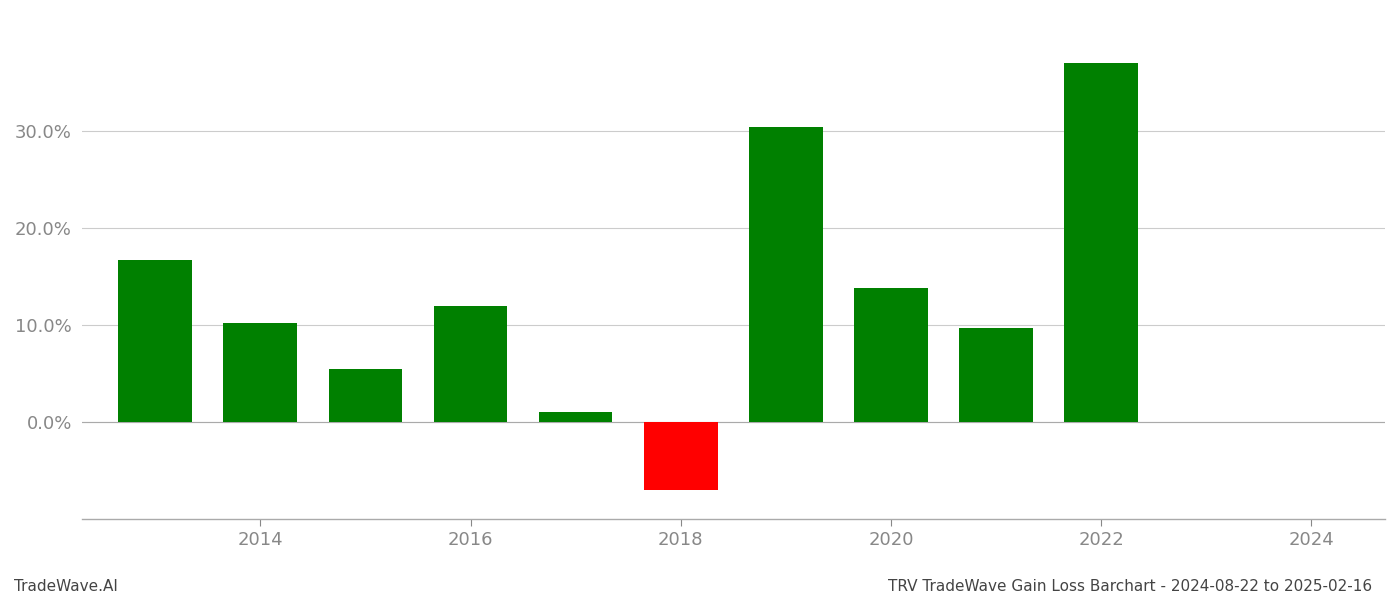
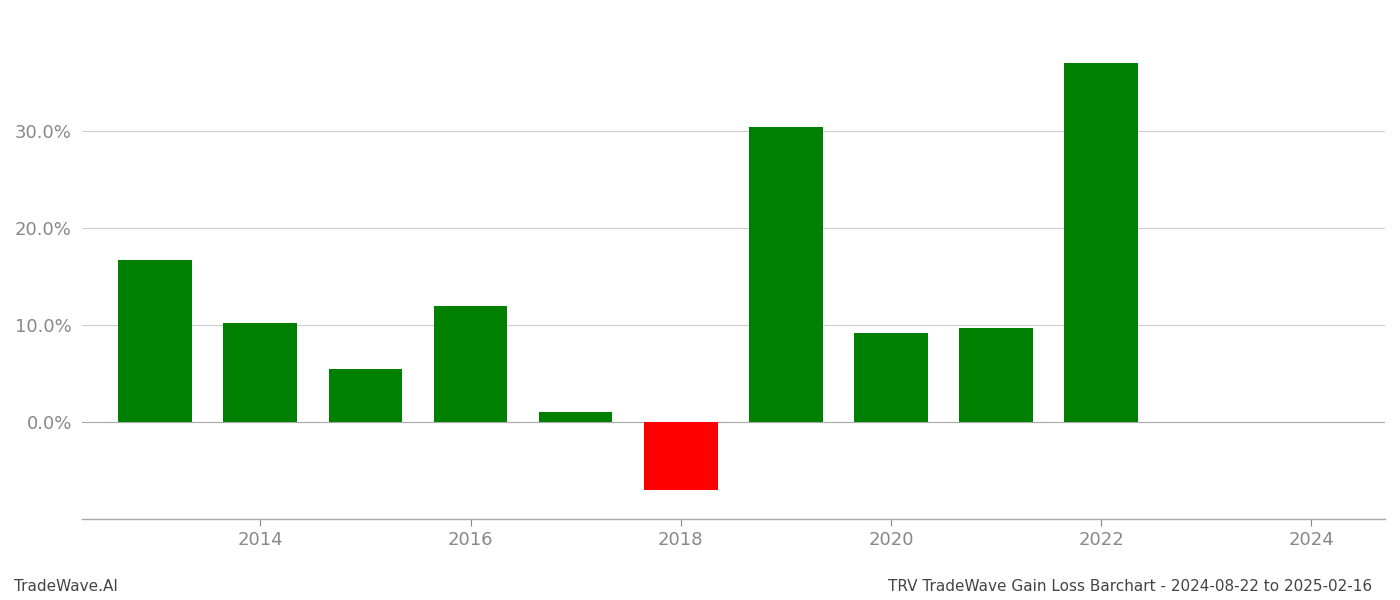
2020: 13.8% -> 9.2%
